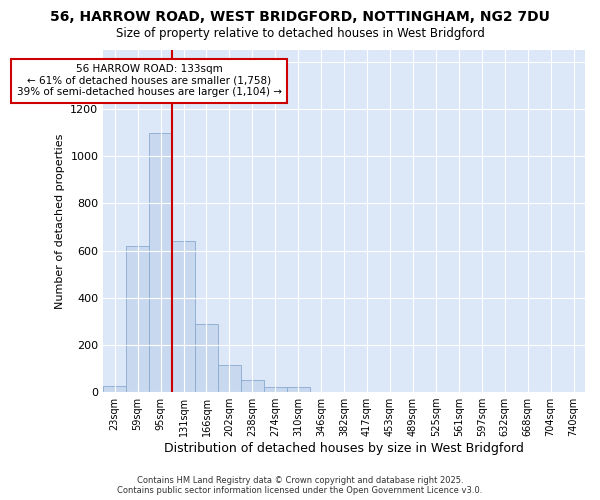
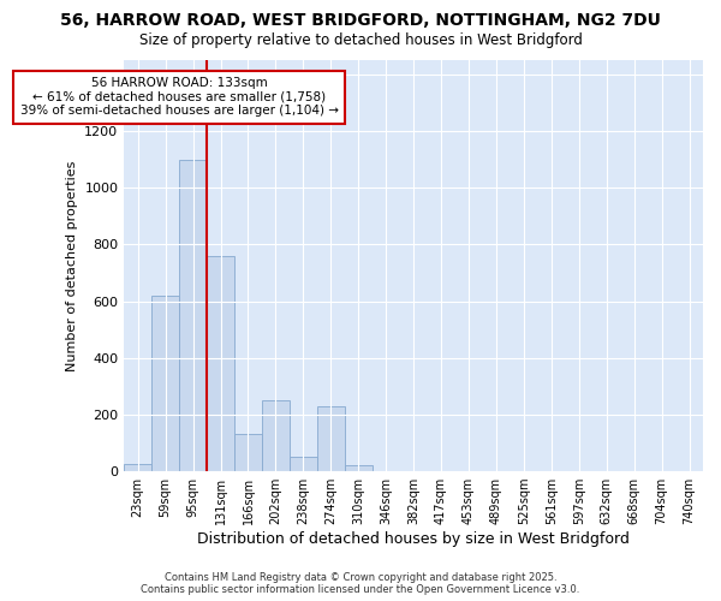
131sqm: 640 -> 760
166sqm: 290 -> 130
202sqm: 115 -> 250
274sqm: 20 -> 230
